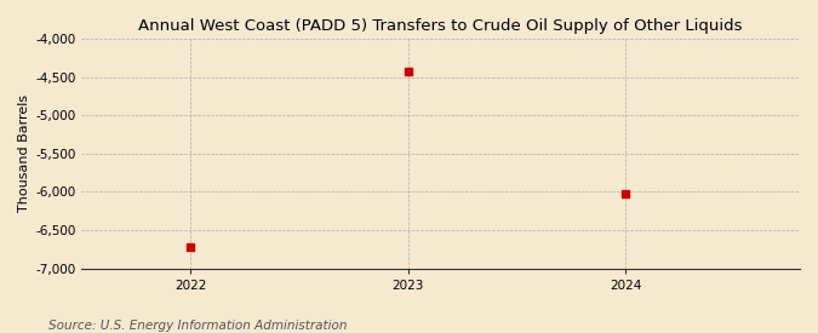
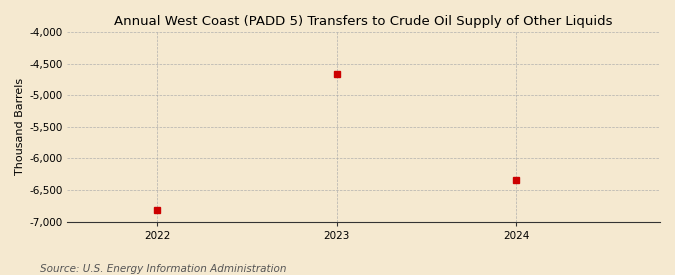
2022: -6,720 -> -6,820
2023: -4,430 -> -4,660
2024: -6,020 -> -6,340
